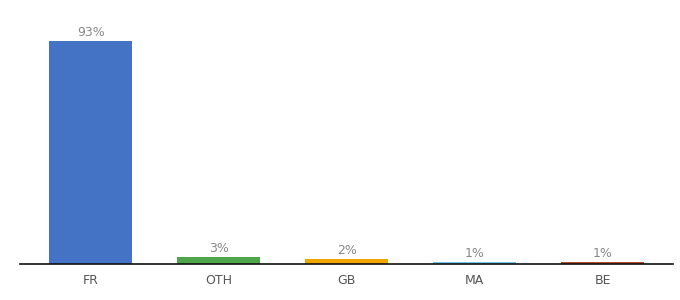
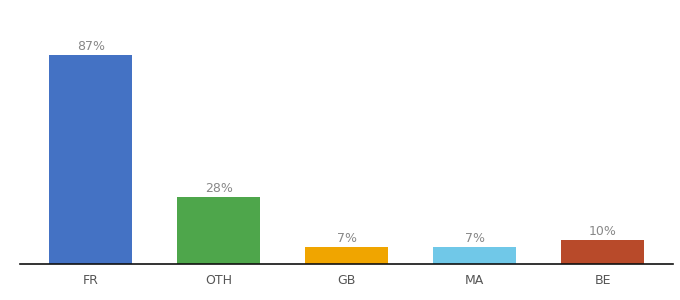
FR: 93% -> 87%
OTH: 3% -> 28%
GB: 2% -> 7%
MA: 1% -> 7%
BE: 1% -> 10%
